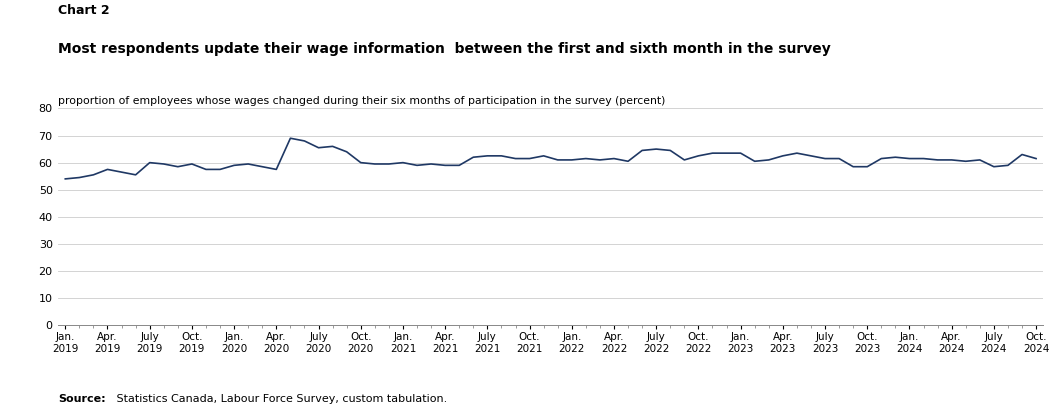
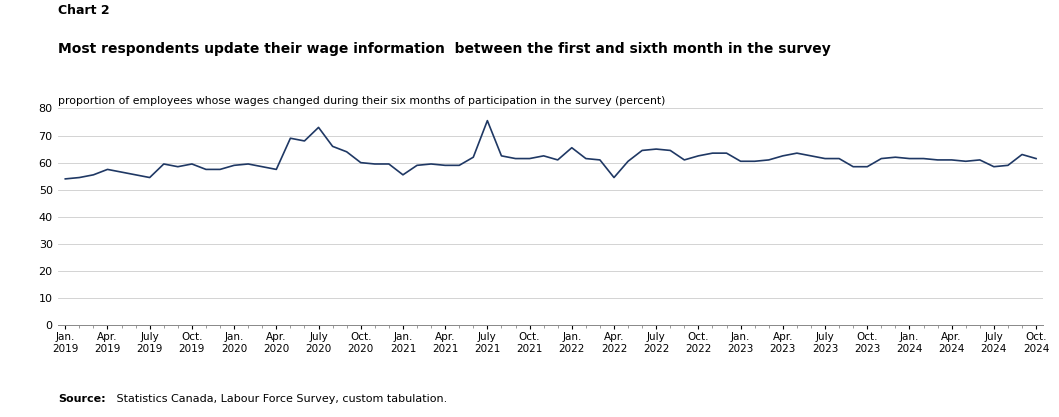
July 2019: 60.0 -> 54.5
July 2020: 65.5 -> 73.0
Jan. 2021: 60.0 -> 55.5
July 2021: 62.5 -> 75.5
Jan. 2022: 61.0 -> 65.5
Apr. 2022: 61.5 -> 54.5
Jan. 2023: 63.5 -> 60.5
